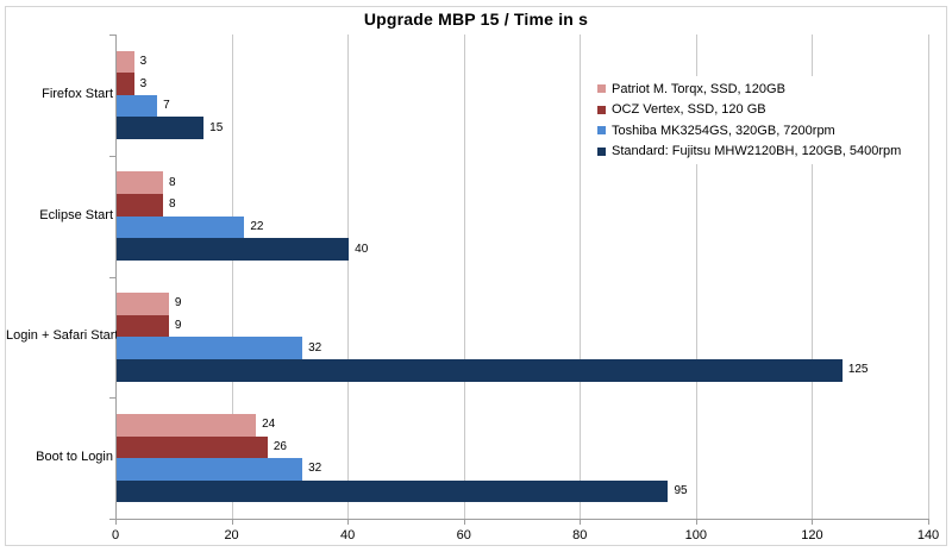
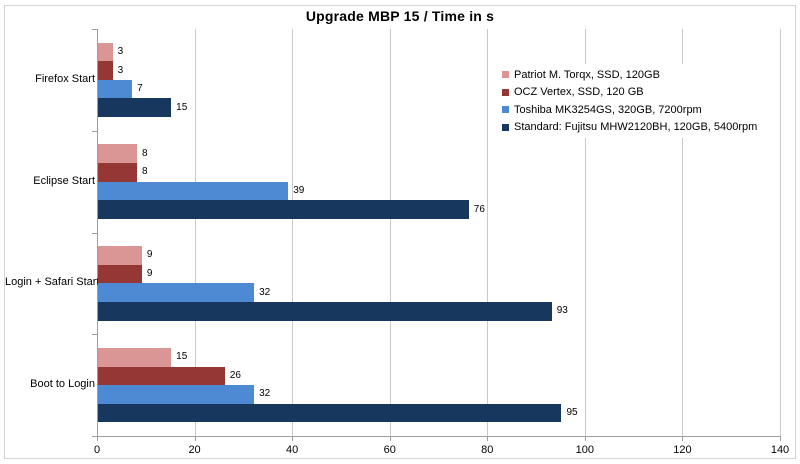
Toshiba MK3254GS, 320GB, 7200rpm/Eclipse Start: 22 -> 39
Standard: Fujitsu MHW2120BH, 120GB, 5400rpm/Eclipse Start: 40 -> 76
Standard: Fujitsu MHW2120BH, 120GB, 5400rpm/Login + Safari Start: 125 -> 93
Patriot M. Torqx, SSD, 120GB/Boot to Login: 24 -> 15
